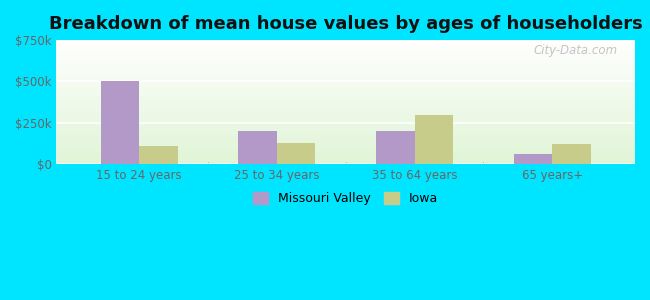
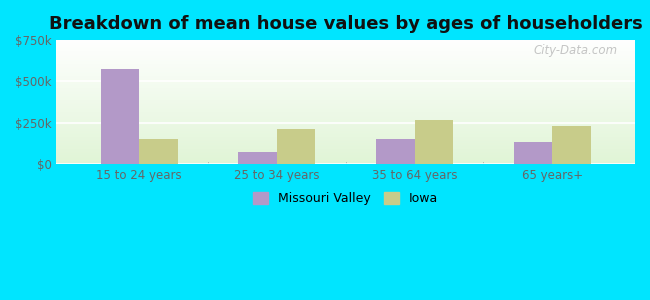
Missouri Valley/15 to 24 years: $500k -> $580k
Iowa/15 to 24 years: $110k -> $160k
Missouri Valley/25 to 34 years: $200k -> $80k
Iowa/25 to 34 years: $130k -> $210k
Missouri Valley/35 to 64 years: $200k -> $160k
Iowa/35 to 64 years: $300k -> $260k
Missouri Valley/65 years+: $60k -> $140k
Iowa/65 years+: $120k -> $230k
